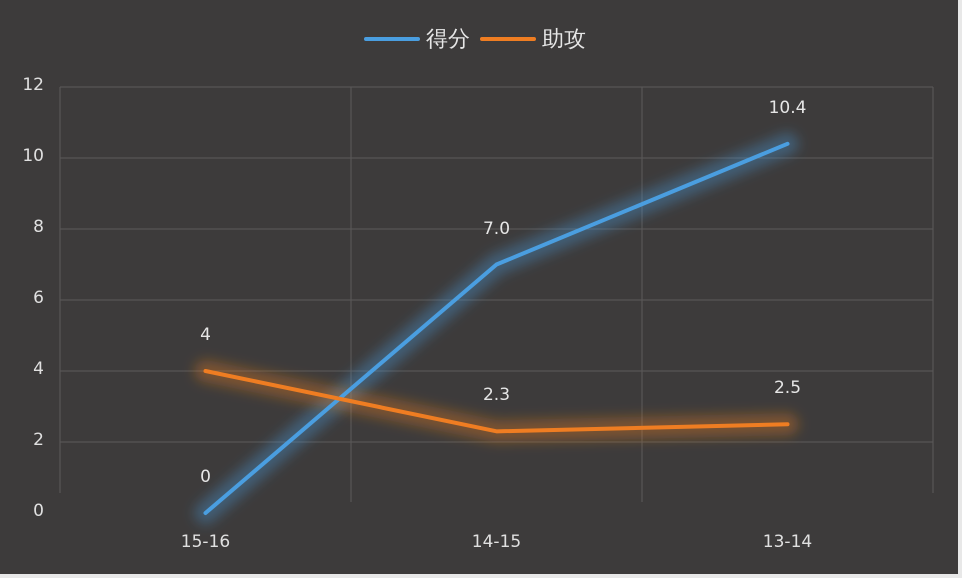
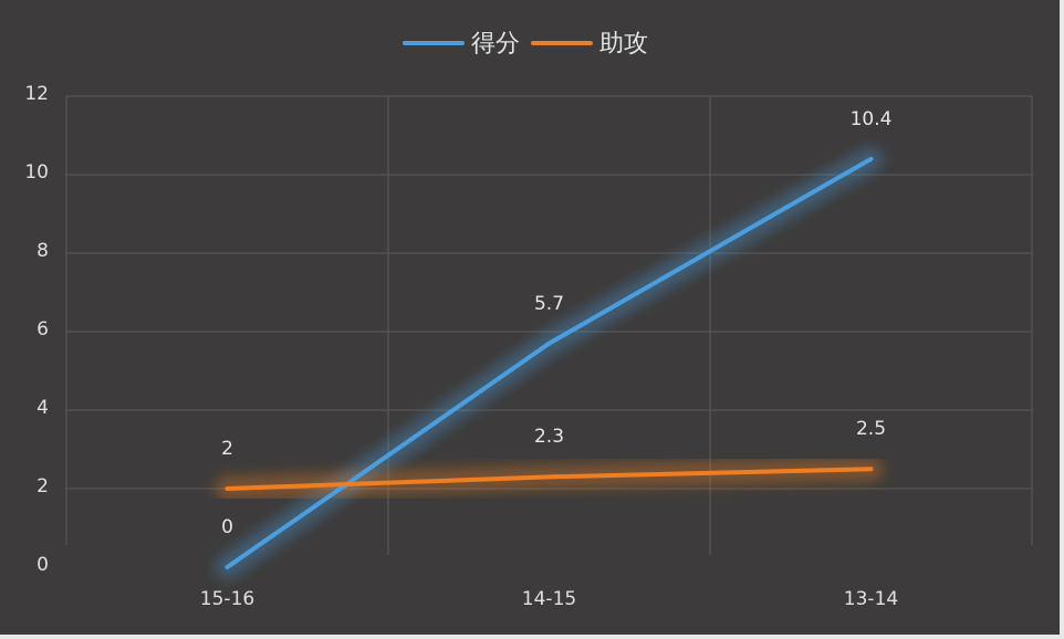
助攻/15-16: 4 -> 2
得分/14-15: 7.0 -> 5.7
